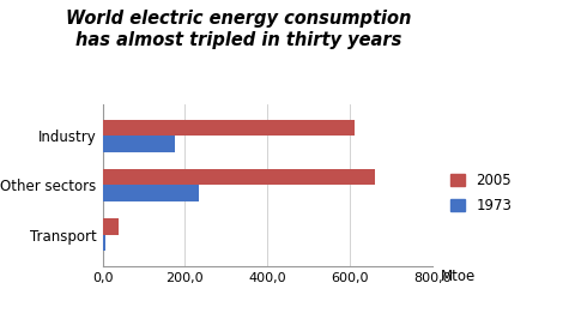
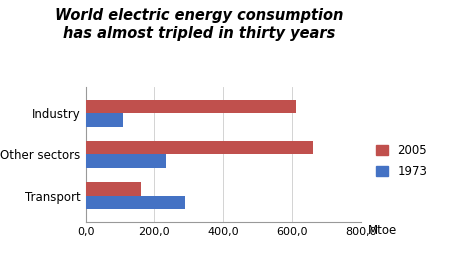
1973/Industry: 175 -> 110
2005/Transport: 40 -> 160
1973/Transport: 8 -> 290
